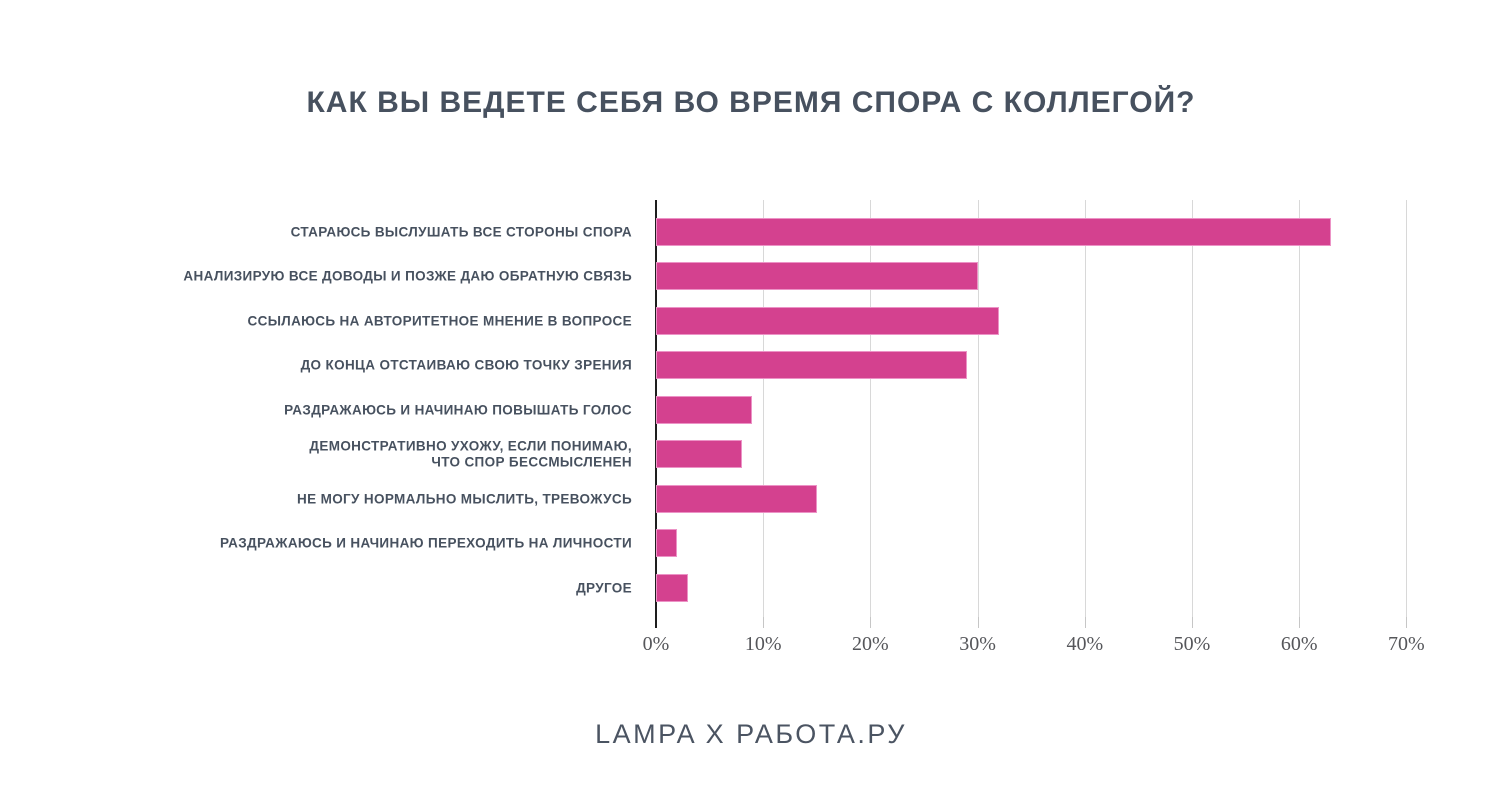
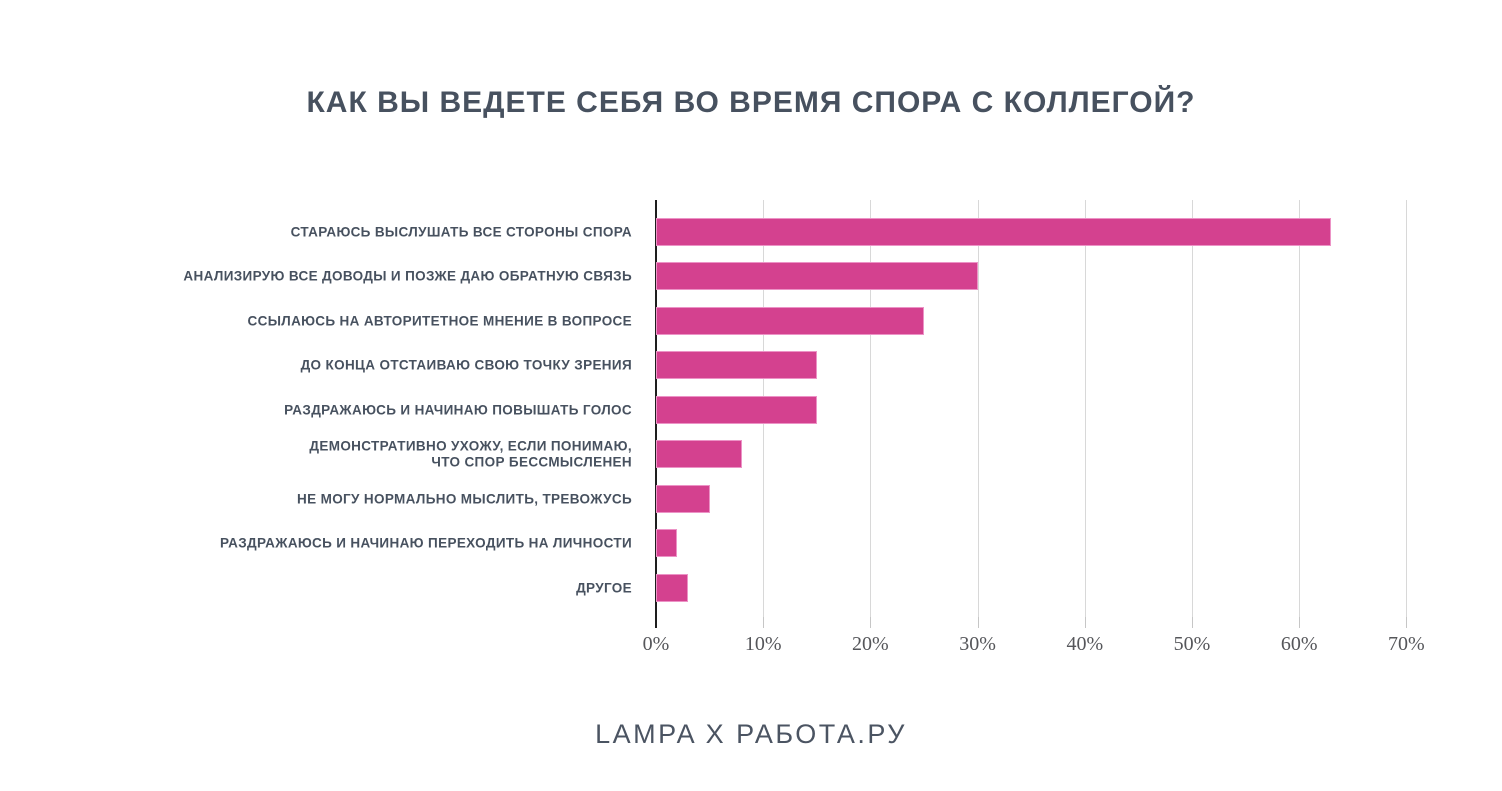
ССЫЛАЮСЬ НА АВТОРИТЕТНОЕ МНЕНИЕ В ВОПРОСЕ: 32% -> 25%
ДО КОНЦА ОТСТАИВАЮ СВОЮ ТОЧКУ ЗРЕНИЯ: 29% -> 15%
РАЗДРАЖАЮСЬ И НАЧИНАЮ ПОВЫШАТЬ ГОЛОС: 9% -> 15%
НЕ МОГУ НОРМАЛЬНО МЫСЛИТЬ, ТРЕВОЖУСЬ: 15% -> 5%
